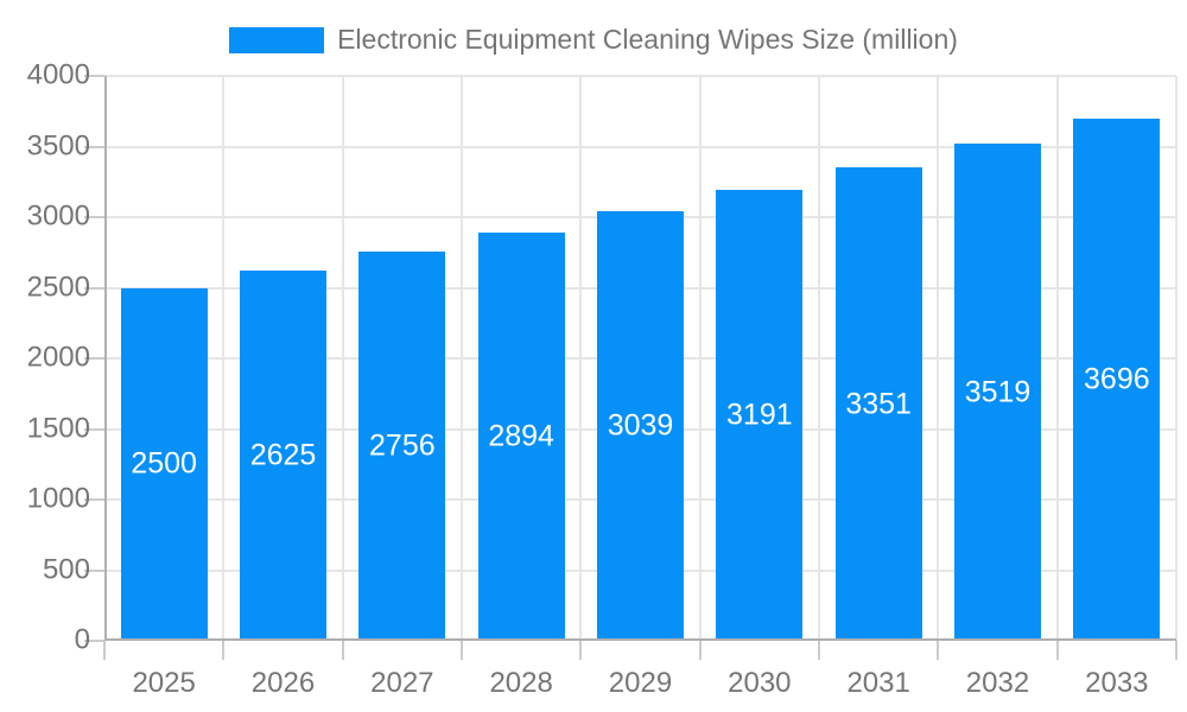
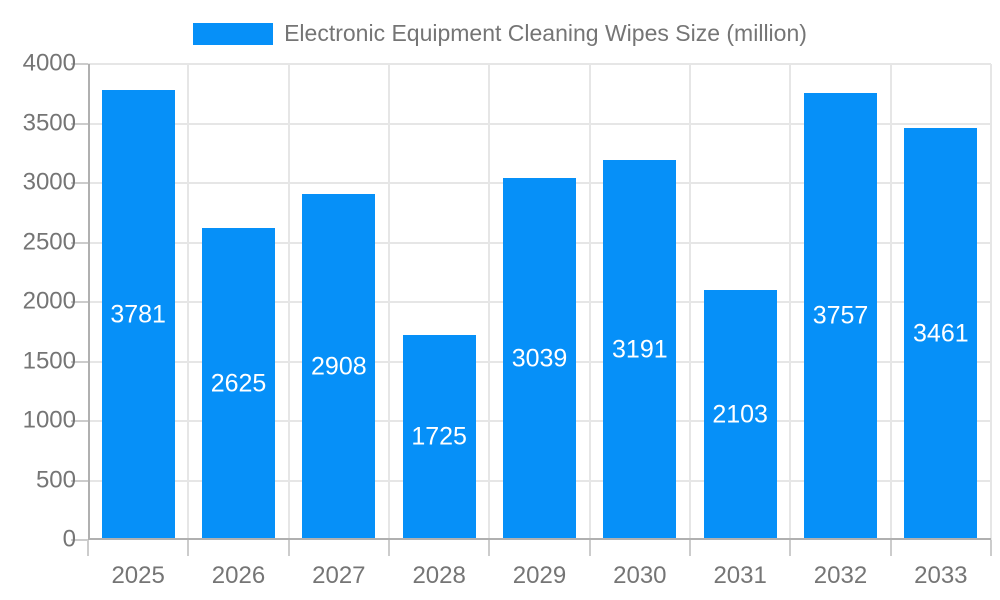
2025: 2500 -> 3781
2027: 2756 -> 2908
2028: 2894 -> 1725
2031: 3351 -> 2103
2032: 3519 -> 3757
2033: 3696 -> 3461
